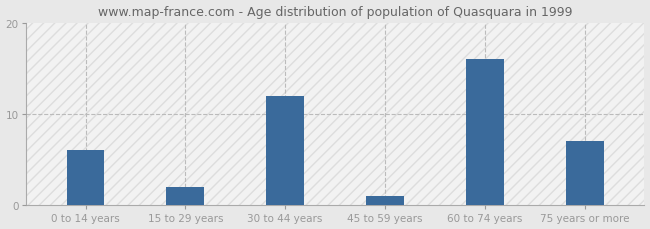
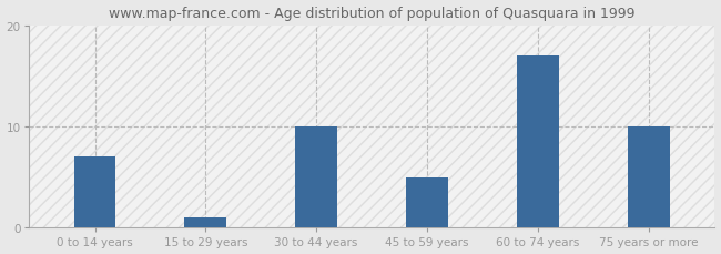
0 to 14 years: 6 -> 7
15 to 29 years: 2 -> 1
30 to 44 years: 12 -> 10
45 to 59 years: 1 -> 5
60 to 74 years: 16 -> 17
75 years or more: 7 -> 10
